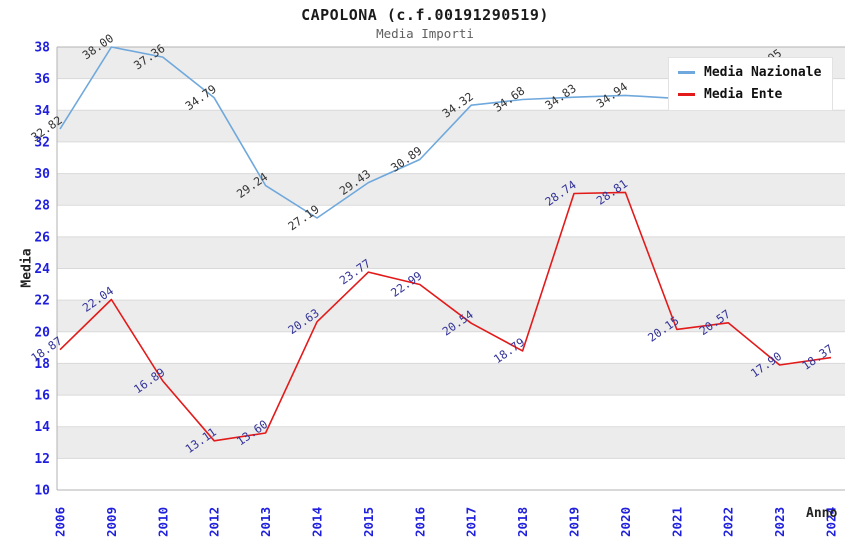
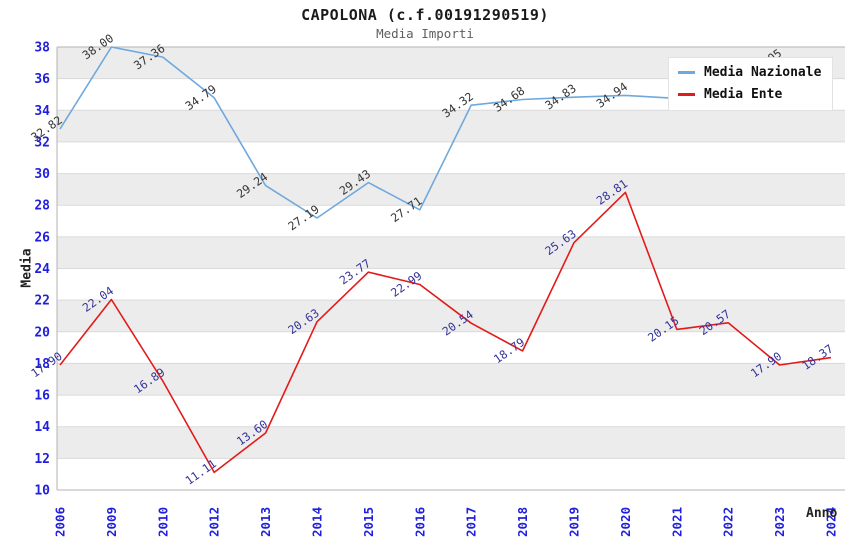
Media Ente/2006: 18.87 -> 17.90
Media Ente/2012: 13.11 -> 11.11
Media Nazionale/2016: 30.89 -> 27.71
Media Ente/2019: 28.74 -> 25.63
